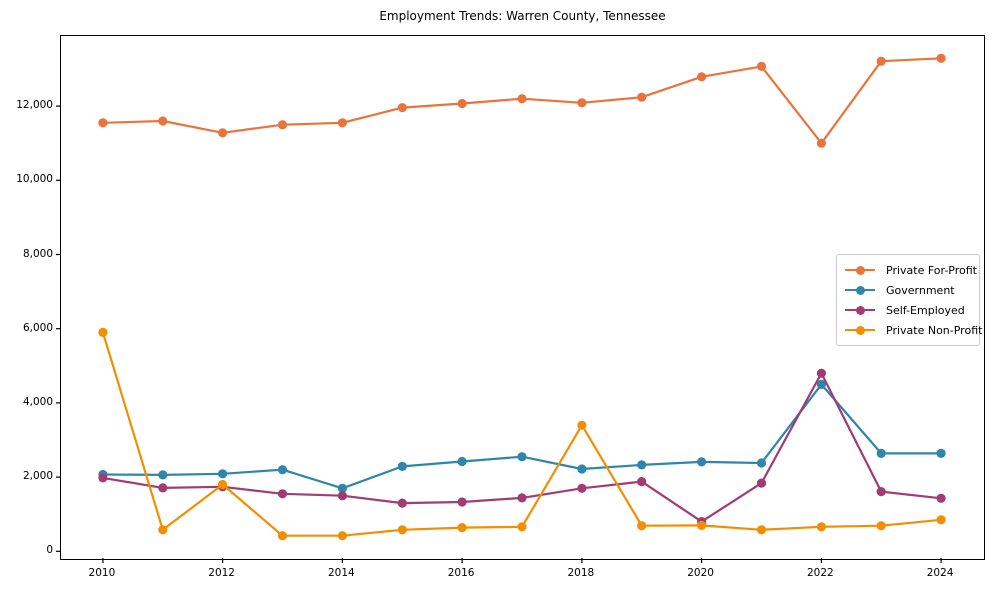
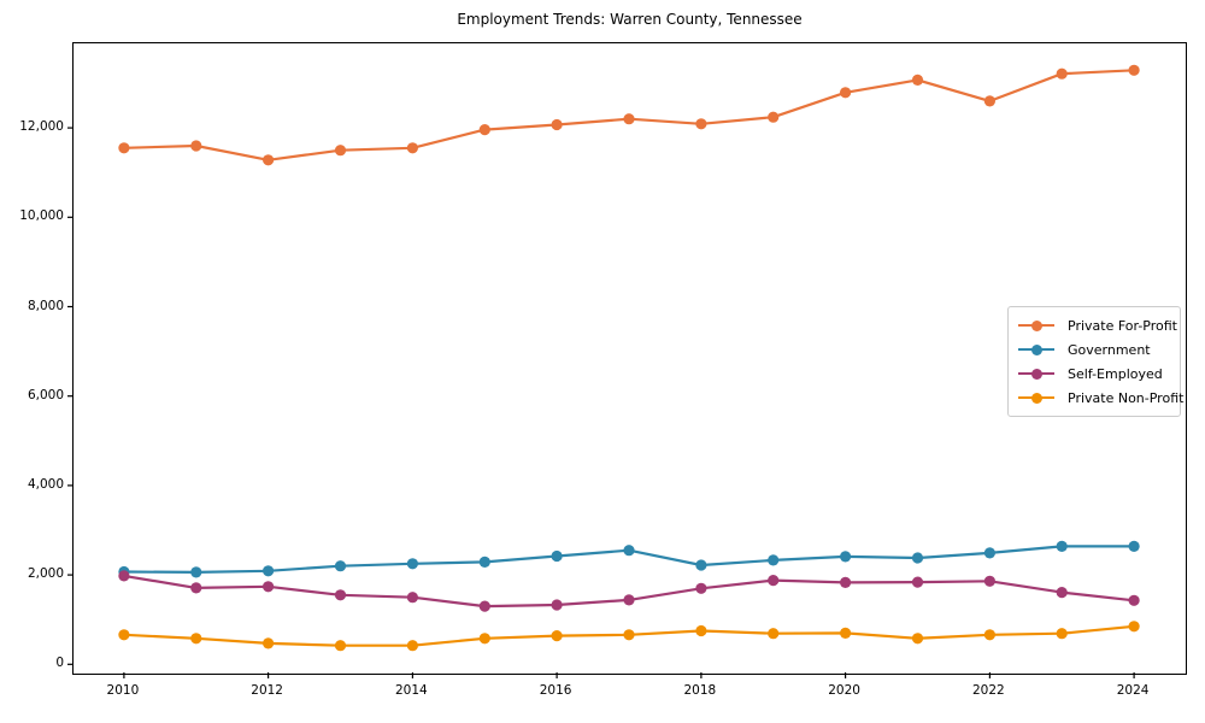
Private Non-Profit/2010: 5900 -> 700
Private Non-Profit/2012: 1800 -> 500
Government/2014: 1700 -> 2200
Private Non-Profit/2018: 3400 -> 800
Self-Employed/2020: 800 -> 1800
Private For-Profit/2022: 11000 -> 12600
Government/2022: 4500 -> 2500
Self-Employed/2022: 4800 -> 1900
